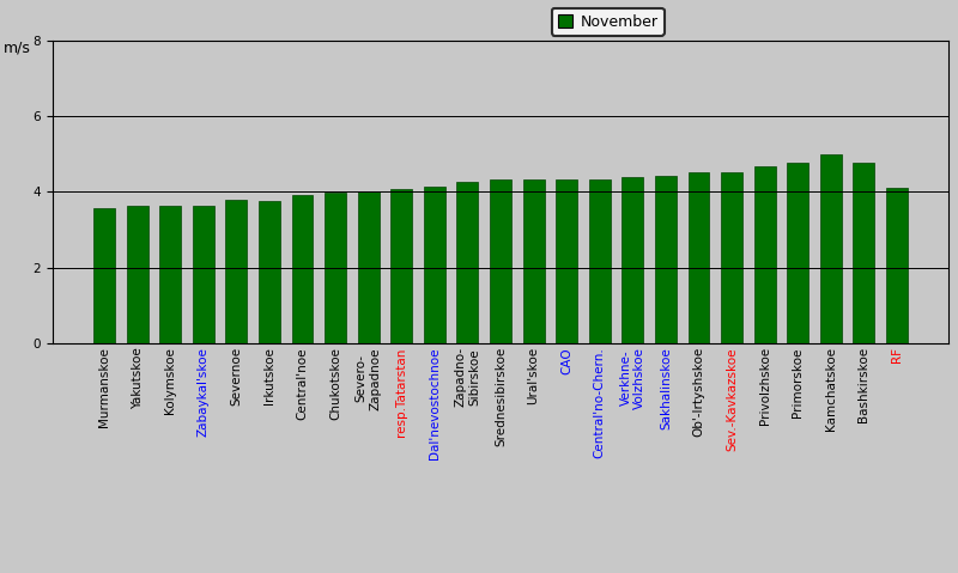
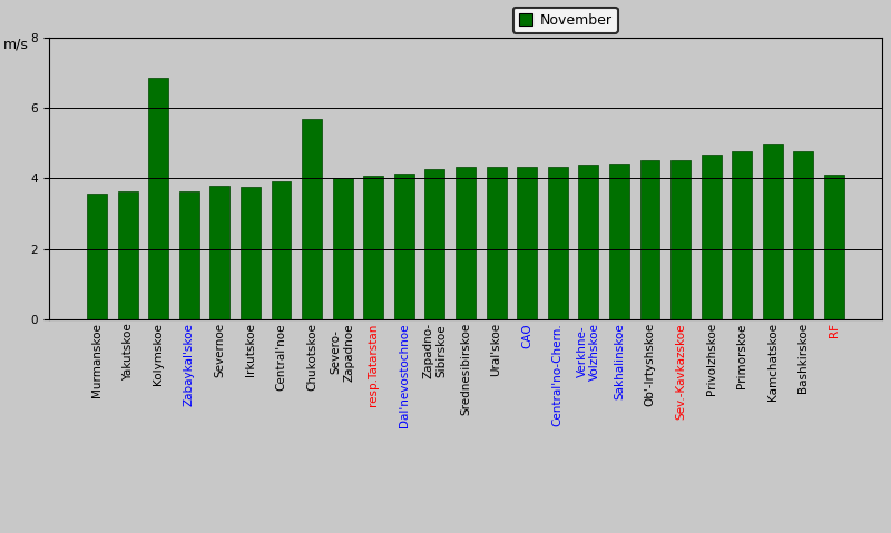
Kolymskoe: 3.65 -> 6.85
Chukotskoe: 3.98 -> 5.70
